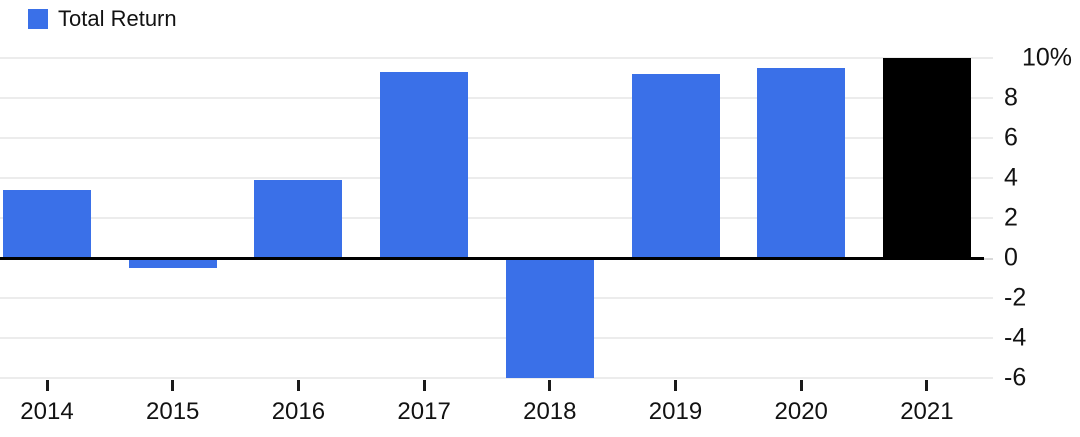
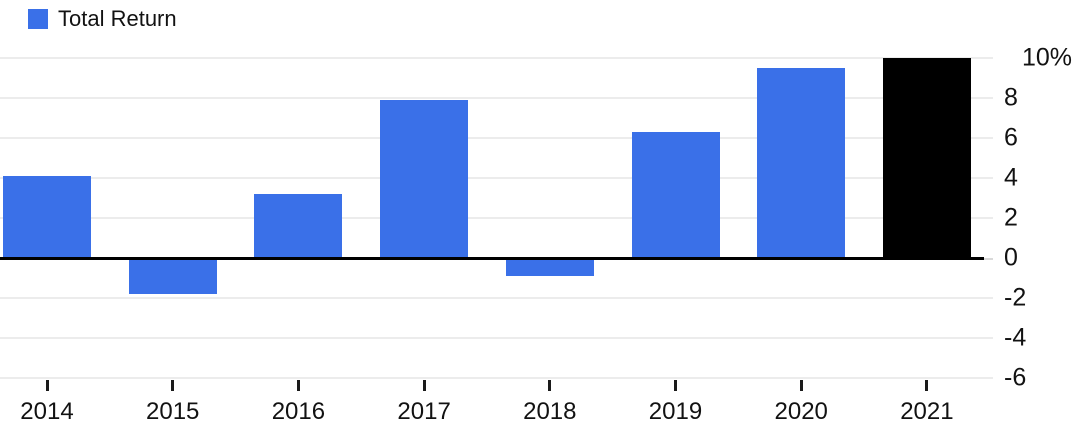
2014: 3.4 -> 4.1
2015: -0.5 -> -1.8
2016: 3.9 -> 3.2
2017: 9.3 -> 7.9
2018: -6.0 -> -0.9
2019: 9.2 -> 6.3
